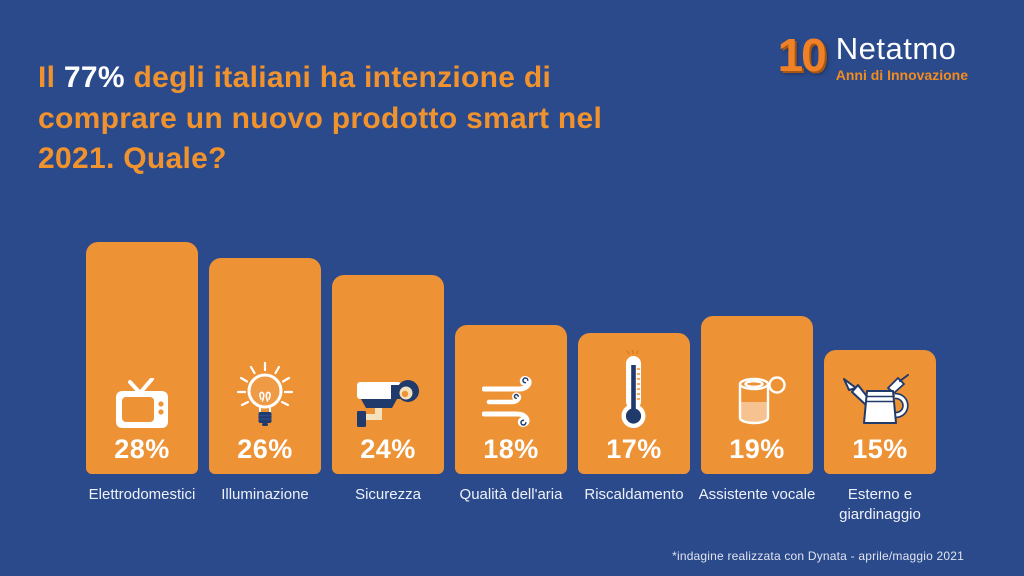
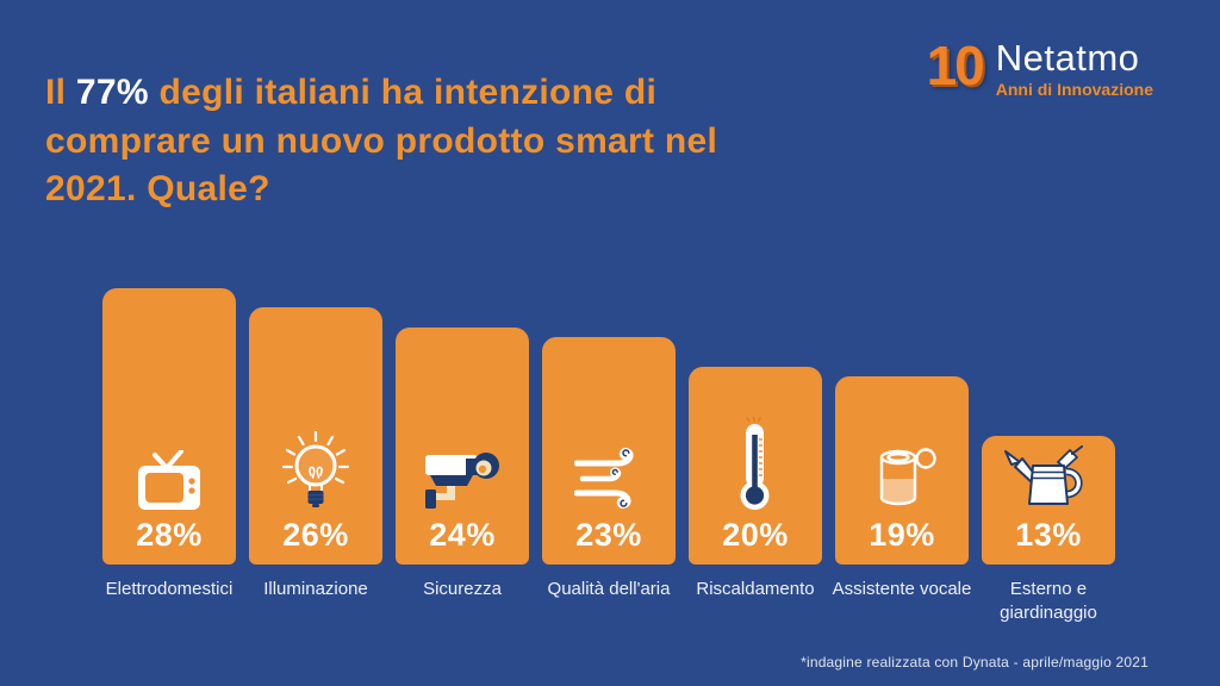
Qualità dell'aria: 18% -> 23%
Riscaldamento: 17% -> 20%
Esterno e giardinaggio: 15% -> 13%
